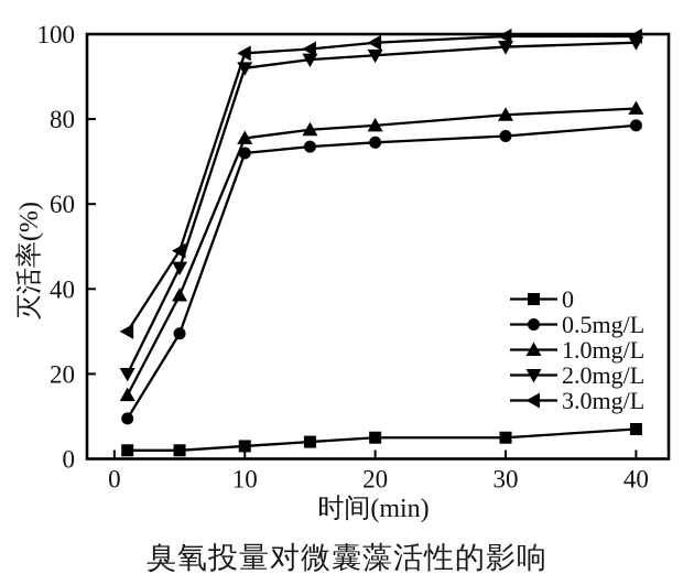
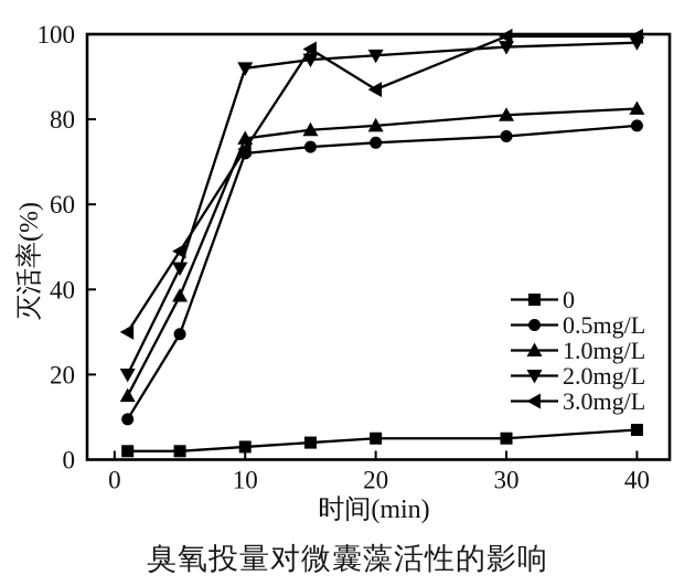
3.0mg/L/10: 96 -> 73
3.0mg/L/20: 98 -> 87
